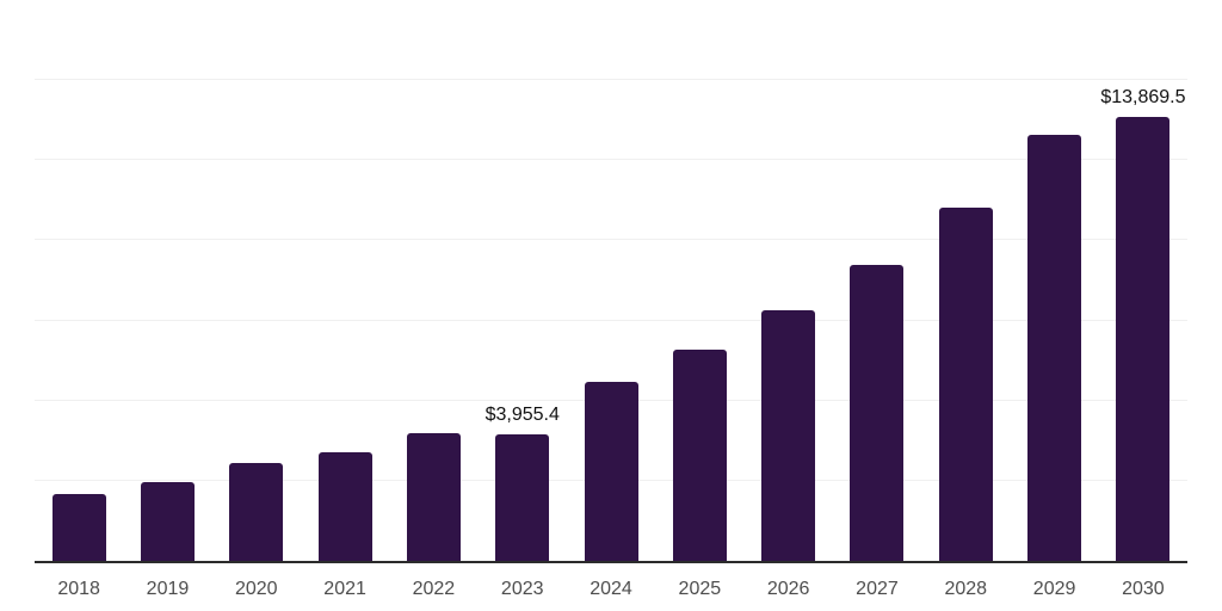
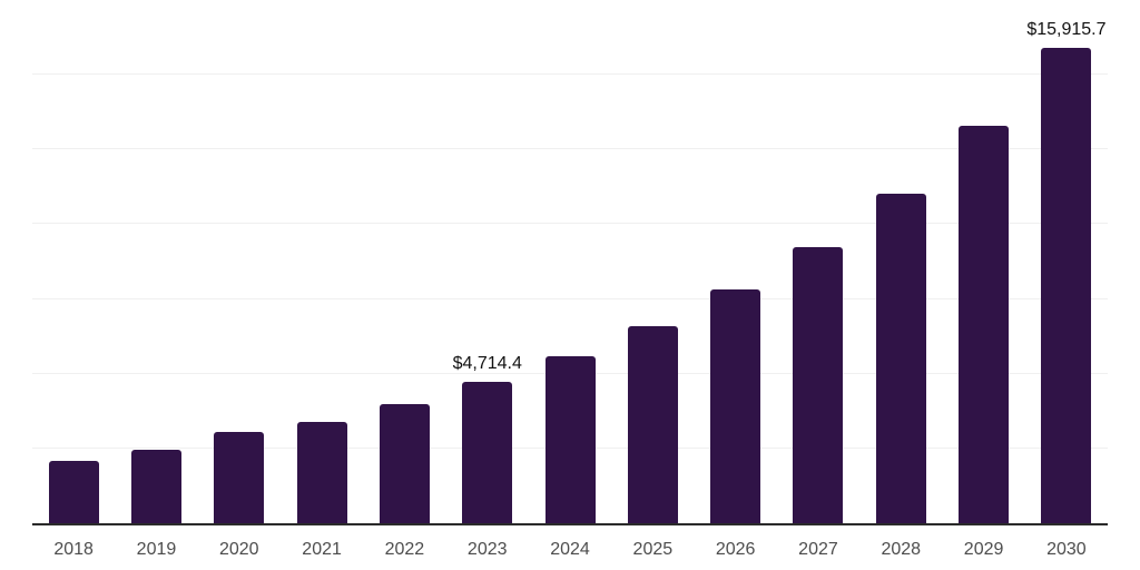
2023: $3,955.4 -> $4,714.4
2030: $13,869.5 -> $15,915.7
